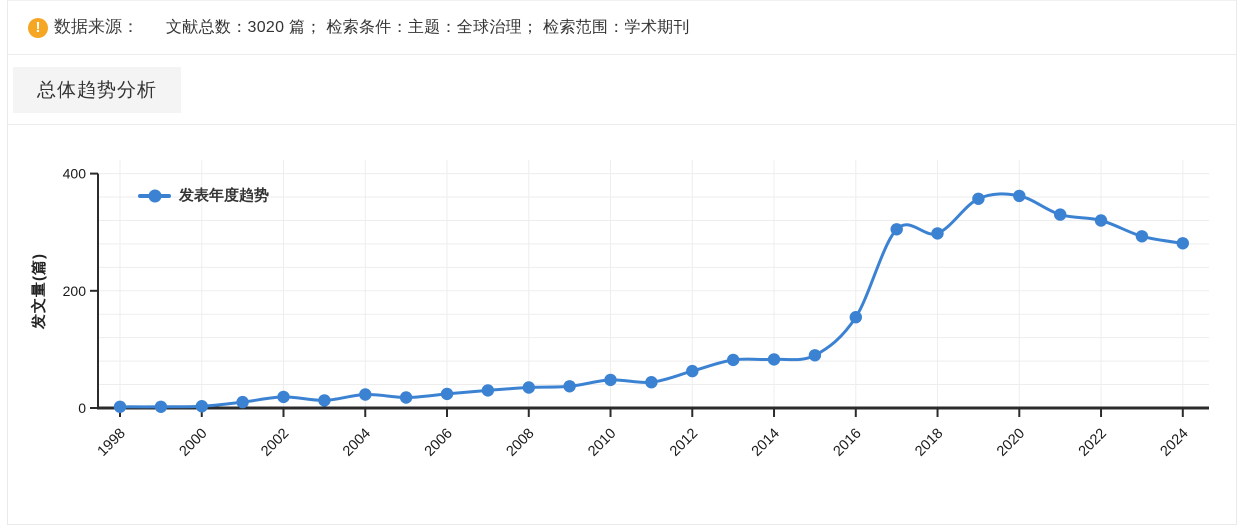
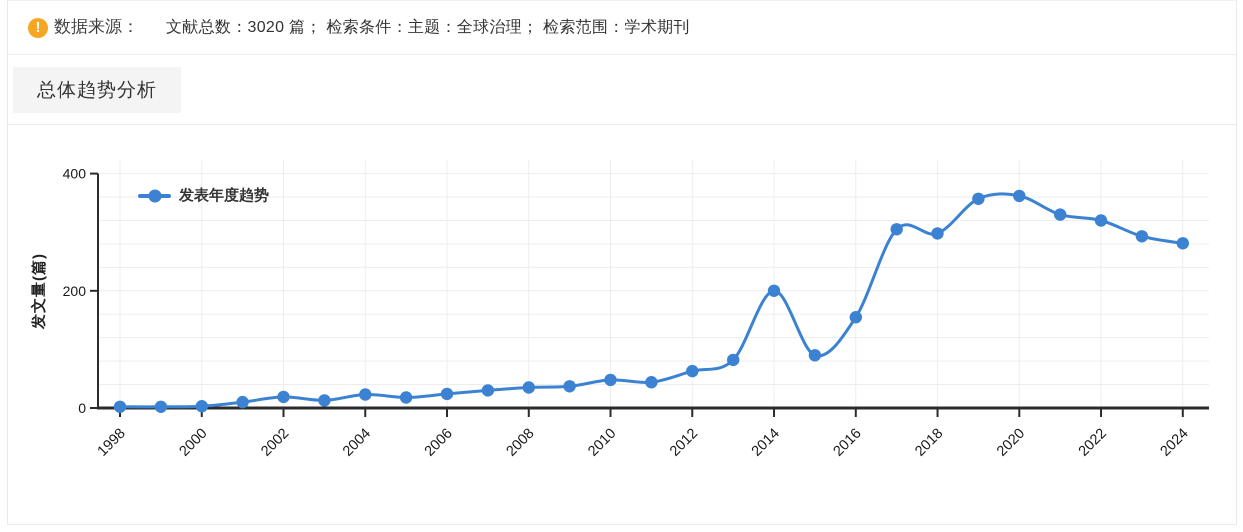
2014: 80 -> 200
